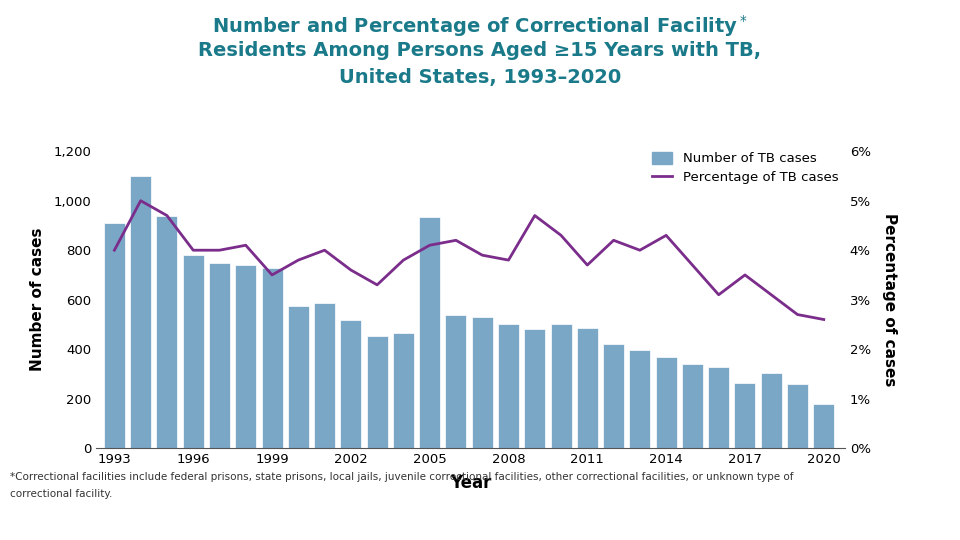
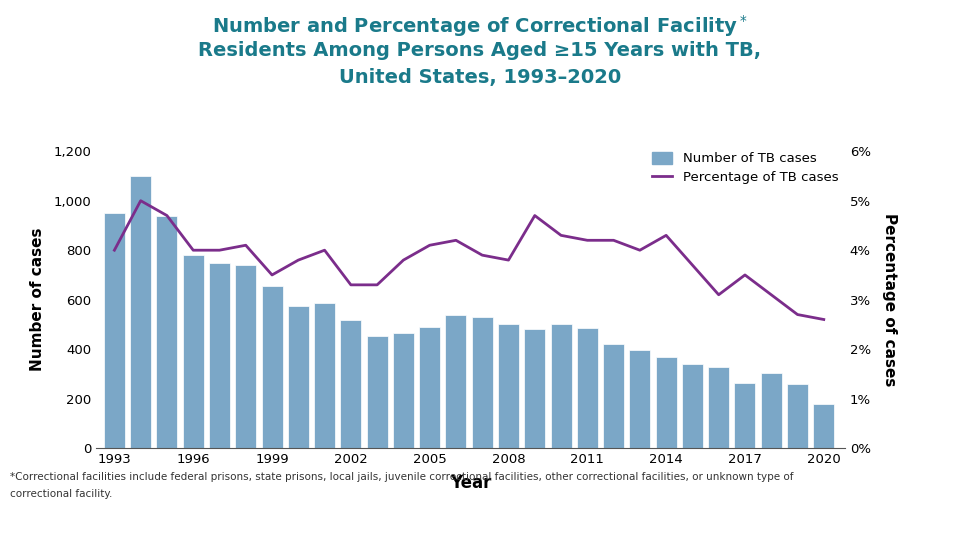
Number of TB cases/1993: 910 -> 950
Number of TB cases/1999: 730 -> 655
Percentage of TB cases/2002: 3.6% -> 3.3%
Number of TB cases/2005: 935 -> 490
Percentage of TB cases/2011: 3.7% -> 4.2%
